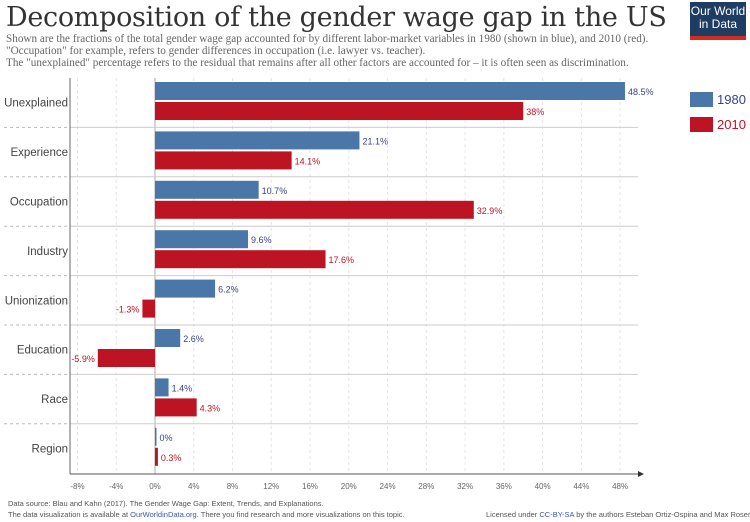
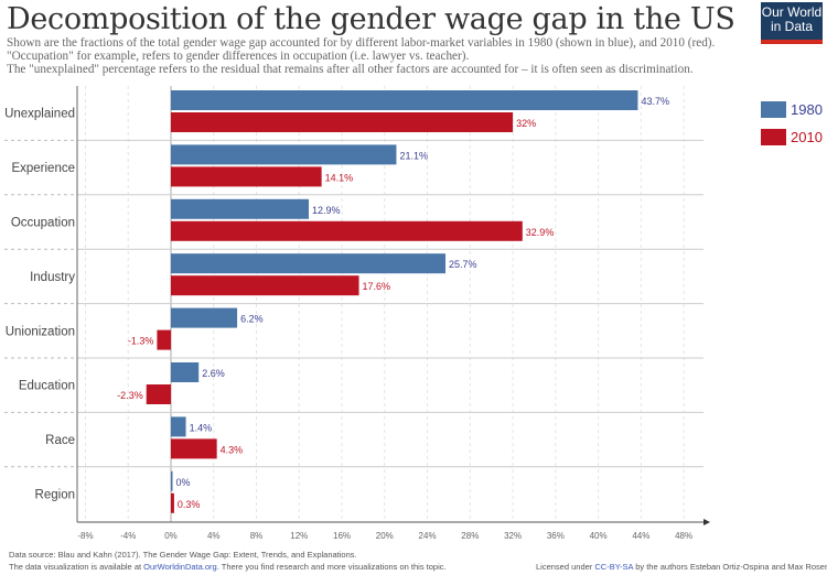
1980/Unexplained: 48.5% -> 43.7%
2010/Unexplained: 38% -> 32%
1980/Occupation: 10.7% -> 12.9%
1980/Industry: 9.6% -> 25.7%
2010/Education: -5.9% -> -2.3%
